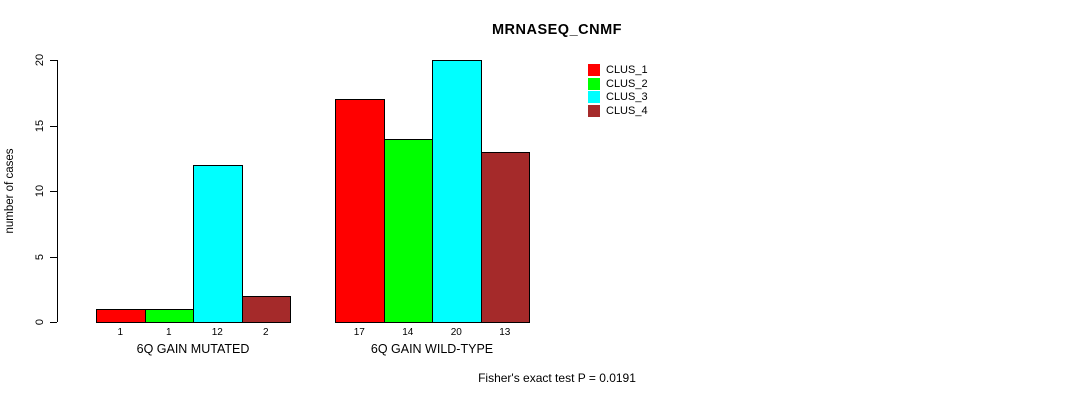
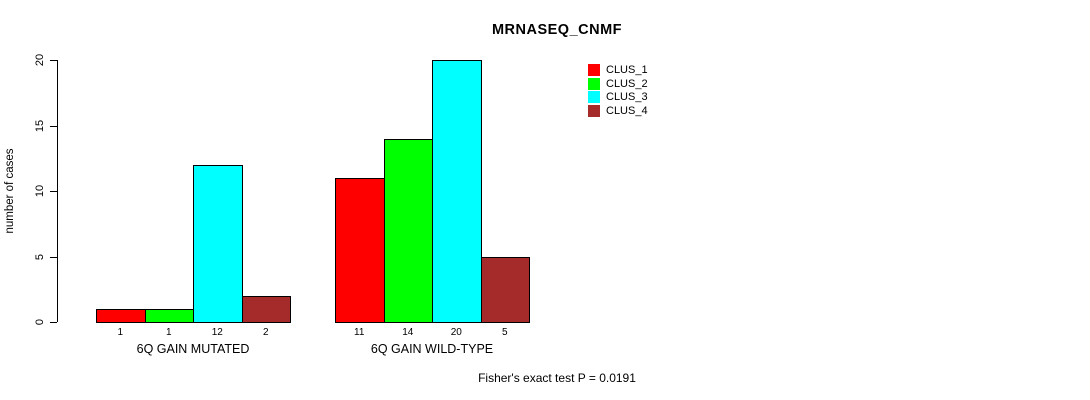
CLUS_1/6Q GAIN WILD-TYPE: 17 -> 11
CLUS_4/6Q GAIN WILD-TYPE: 13 -> 5
